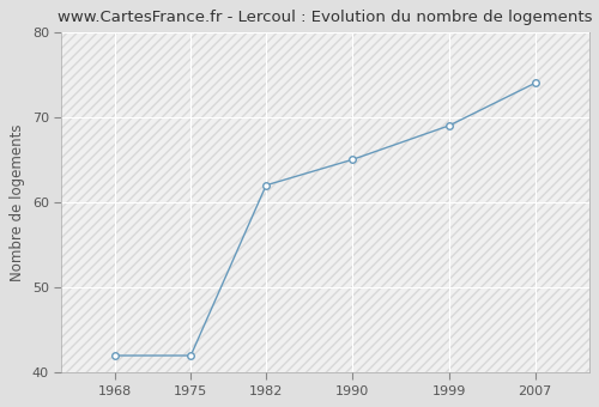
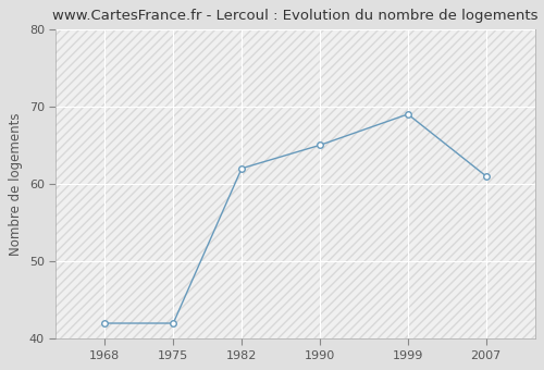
2007: 74 -> 61
